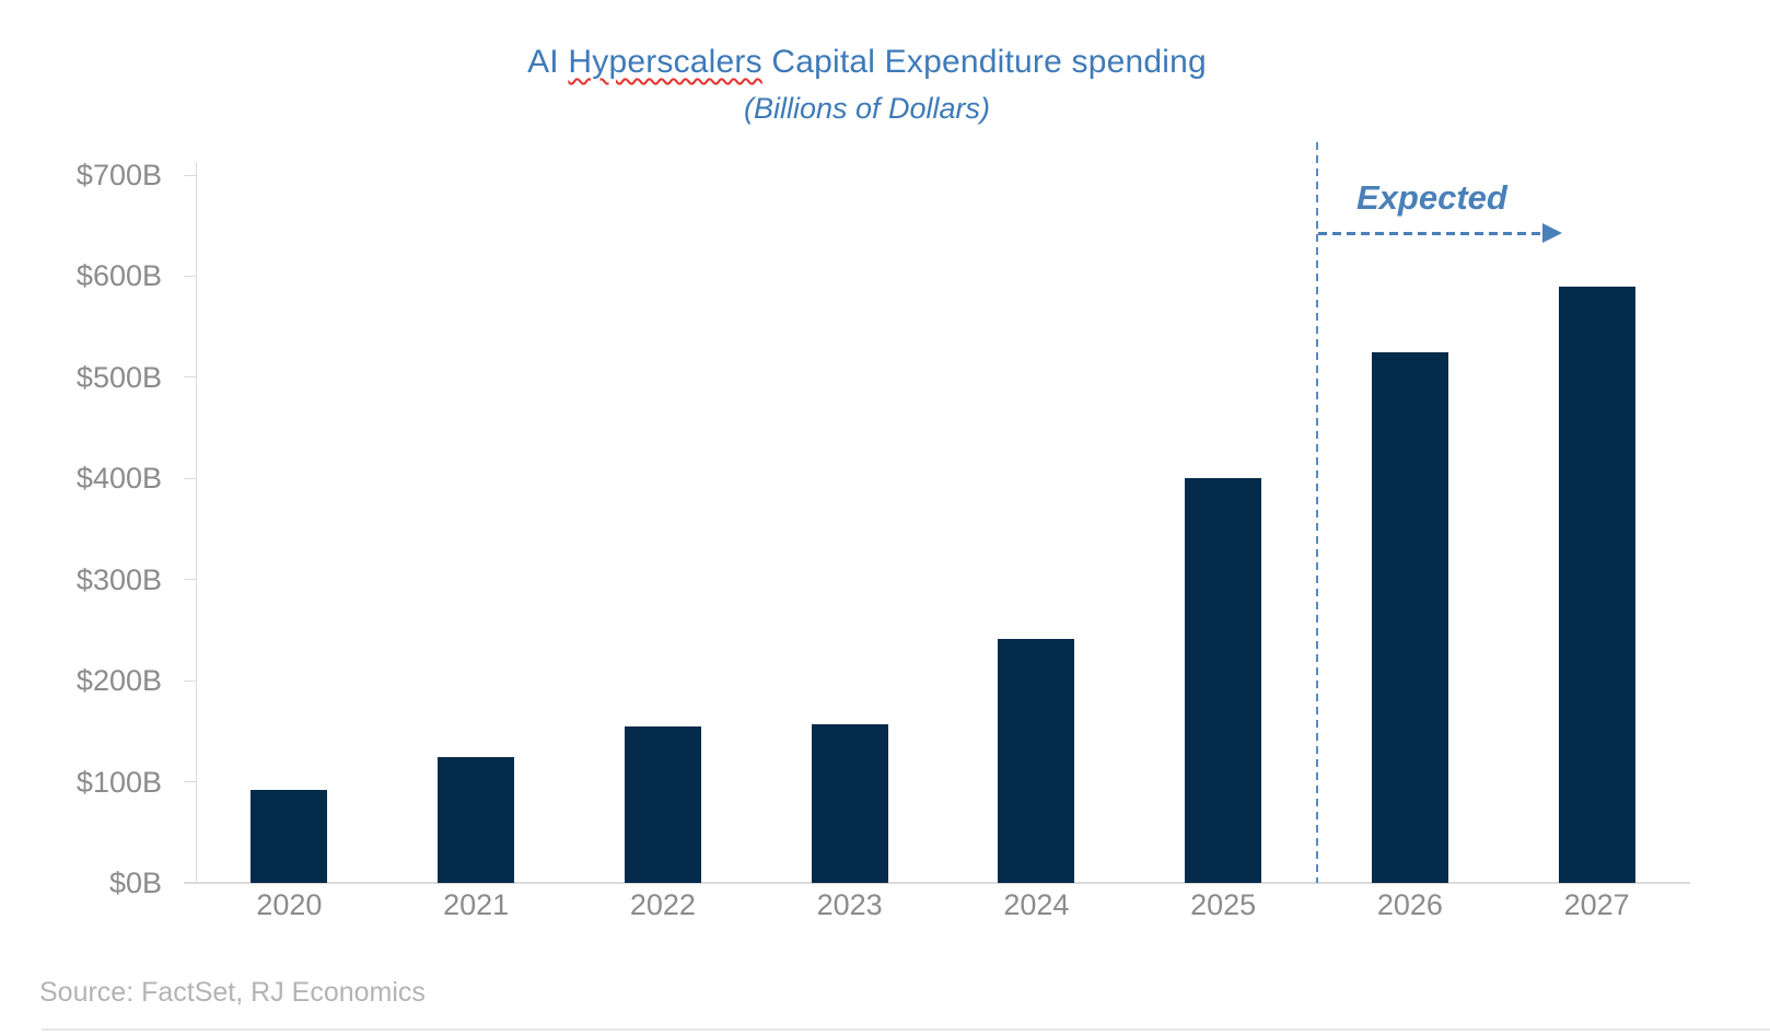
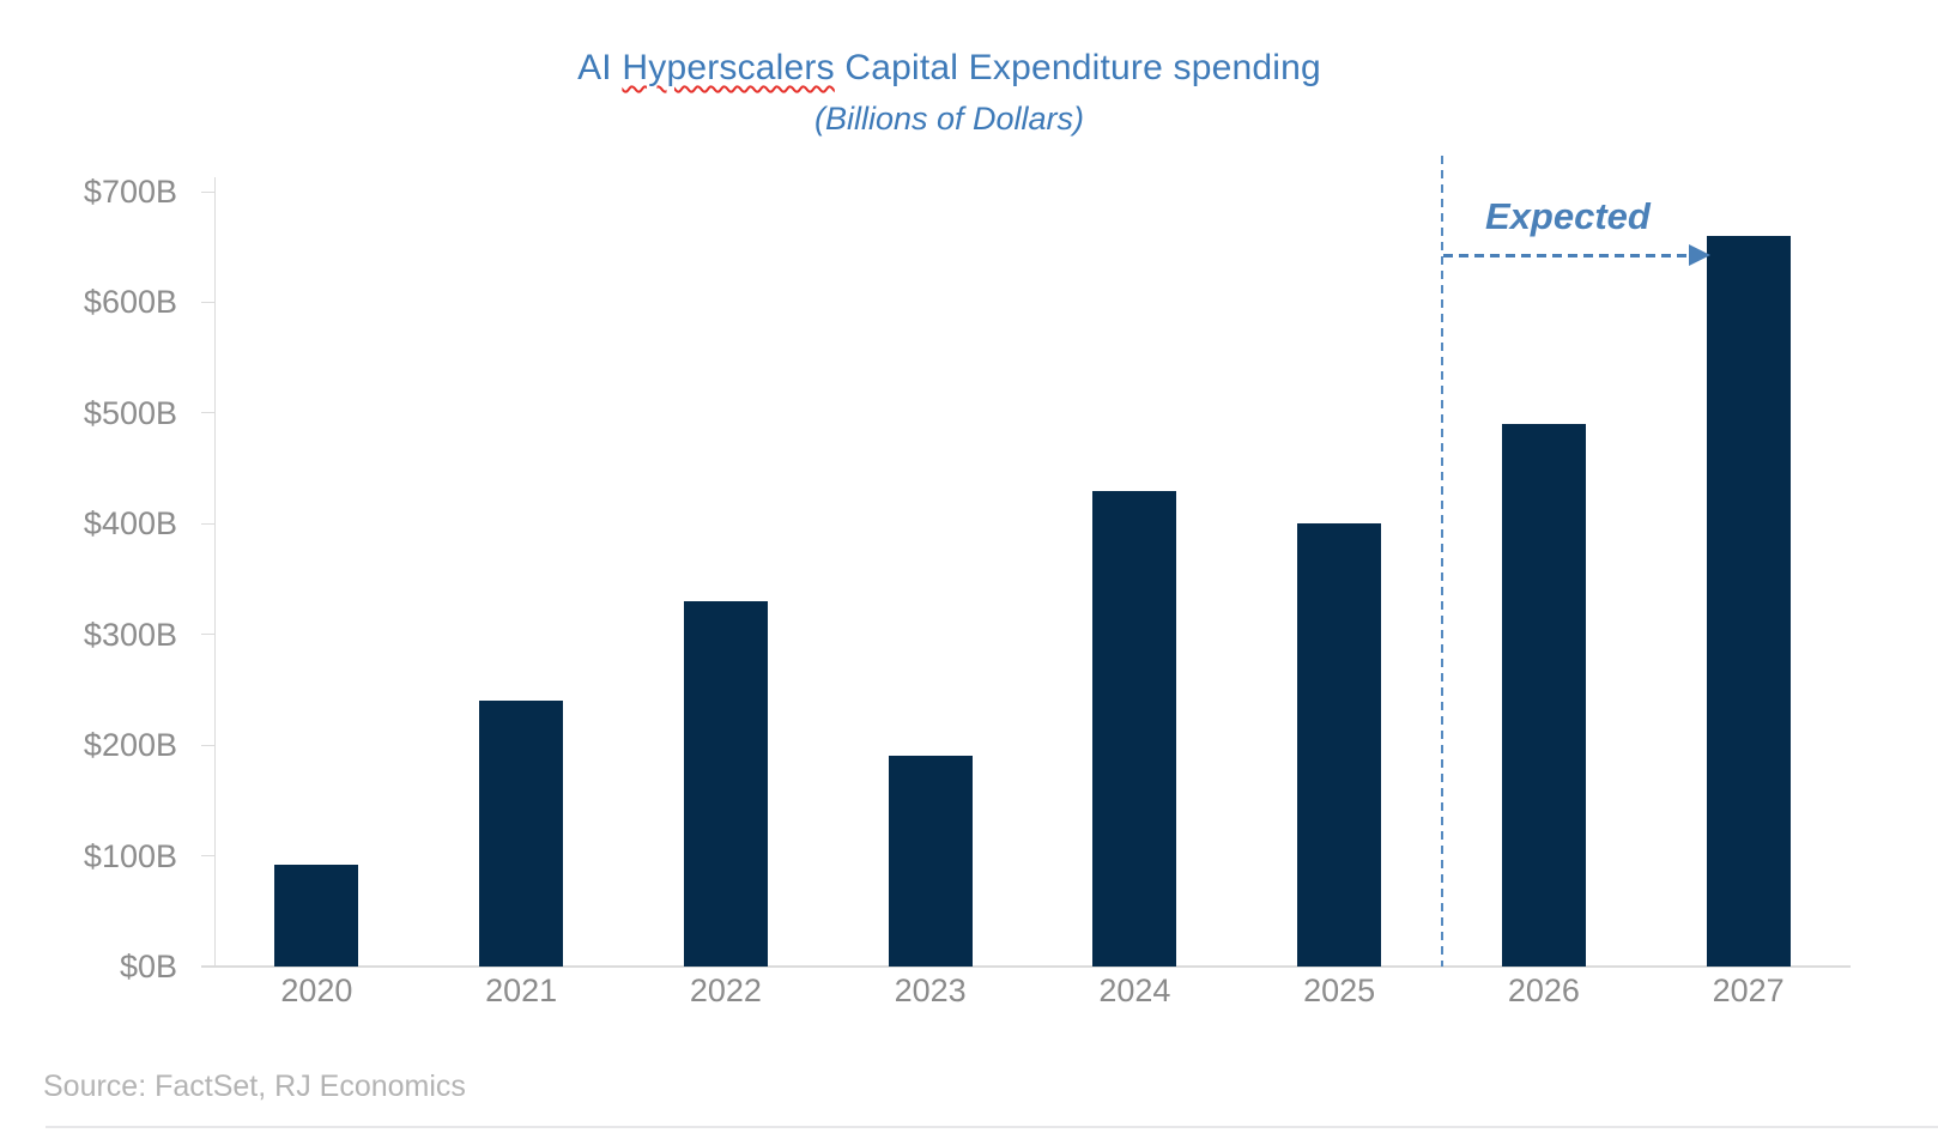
2021: $120B -> $240B
2022: $160B -> $330B
2023: $160B -> $190B
2024: $240B -> $430B
2026: $520B -> $490B
2027: $590B -> $660B
